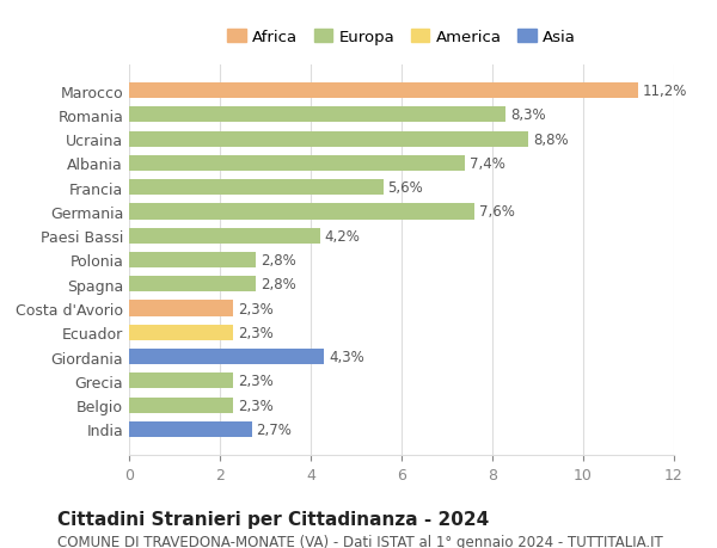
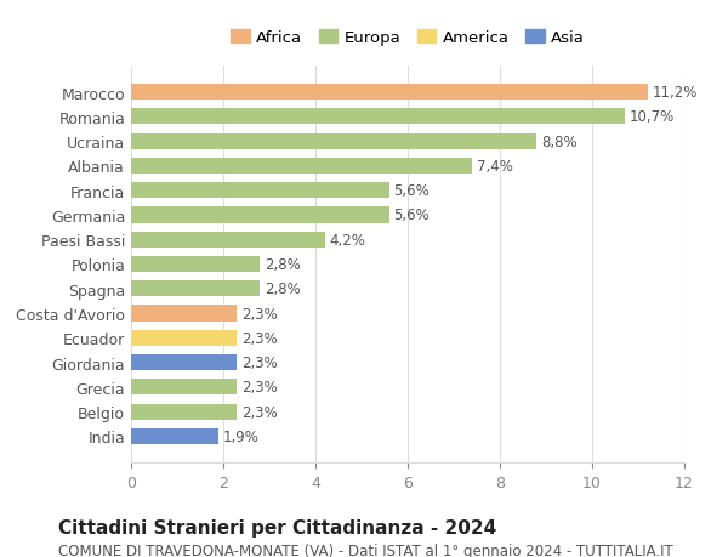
Romania: 8,3% -> 10,7%
Germania: 7,6% -> 5,6%
Giordania: 4,3% -> 2,3%
India: 2,7% -> 1,9%
